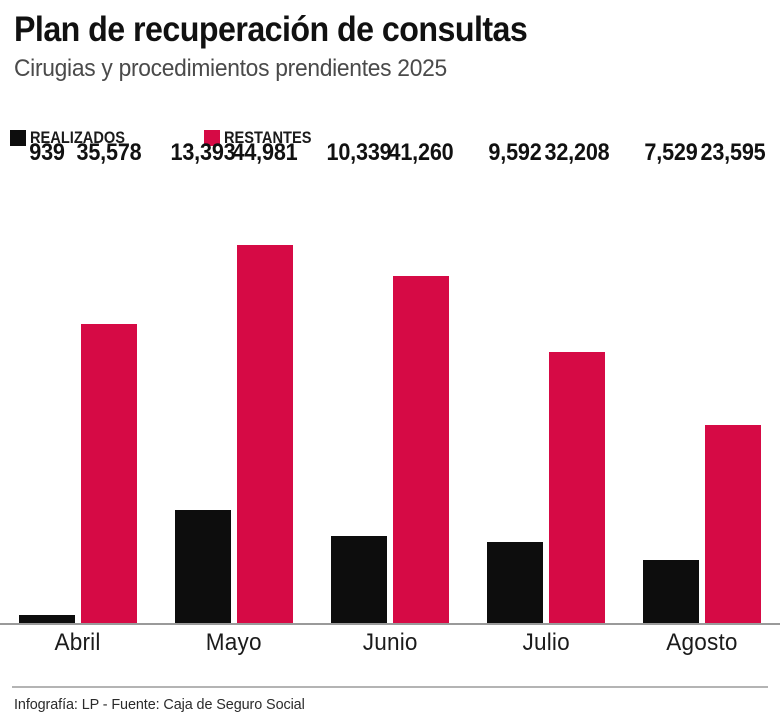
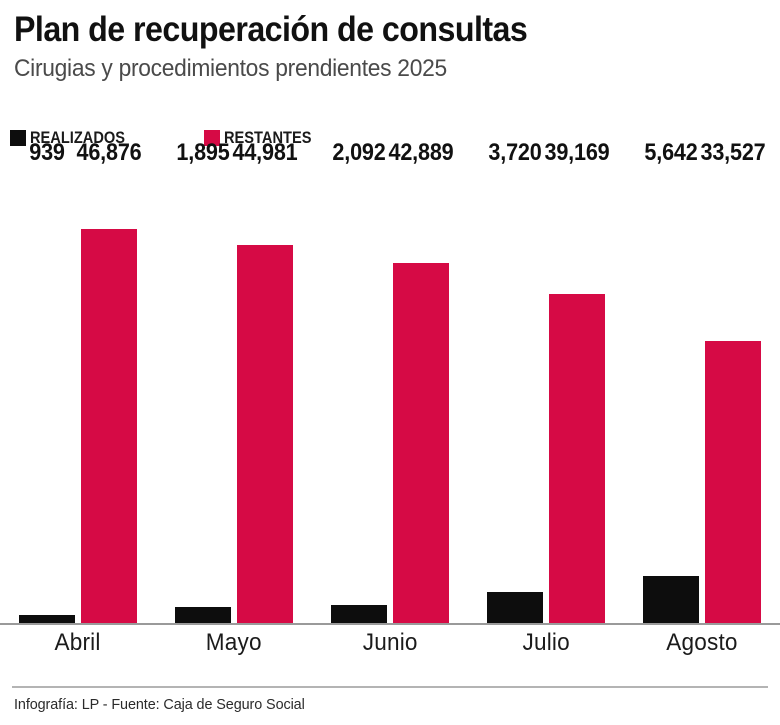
RESTANTES/Abril: 35,578 -> 46,876
REALIZADOS/Mayo: 13,393 -> 1,895
REALIZADOS/Junio: 10,339 -> 2,092
RESTANTES/Junio: 41,260 -> 42,889
REALIZADOS/Julio: 9,592 -> 3,720
RESTANTES/Julio: 32,208 -> 39,169
REALIZADOS/Agosto: 7,529 -> 5,642
RESTANTES/Agosto: 23,595 -> 33,527
